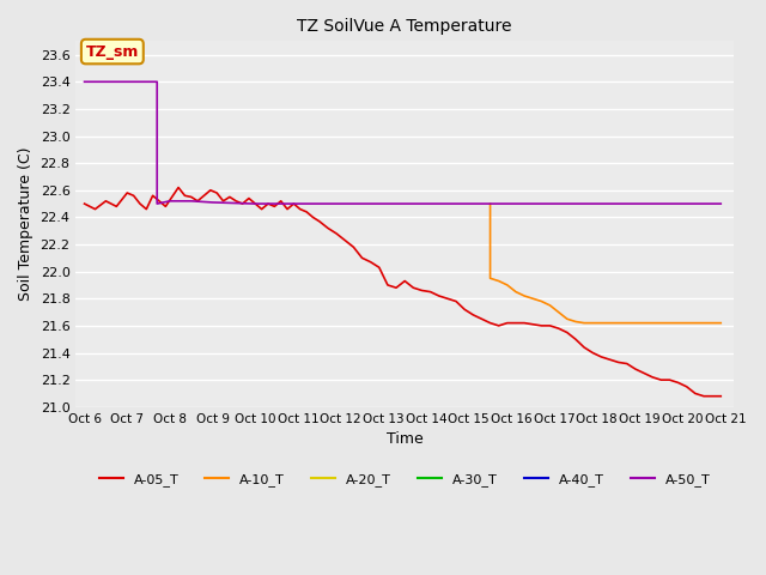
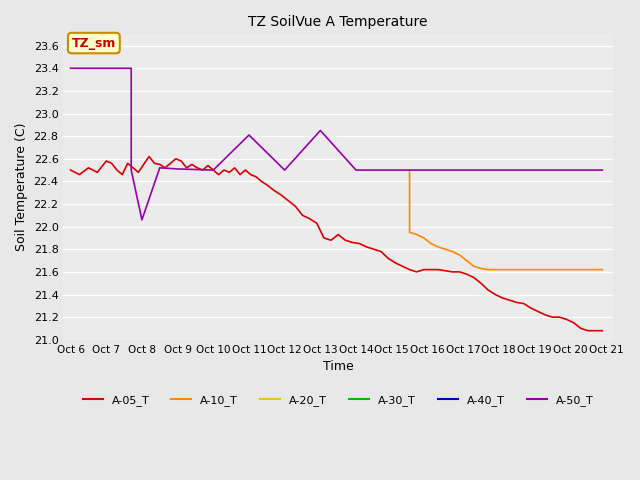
A-50_T/Oct 8: 22.52 -> 22.06
A-50_T/Oct 11: 22.50 -> 22.81
A-50_T/Oct 13: 22.50 -> 22.85
